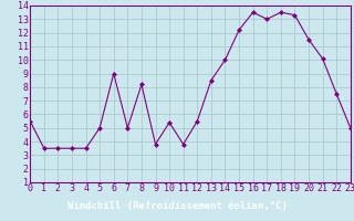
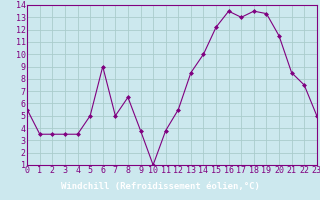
8: 8.2 -> 6.5
10: 5.4 -> 1.0
21: 10.1 -> 8.5
